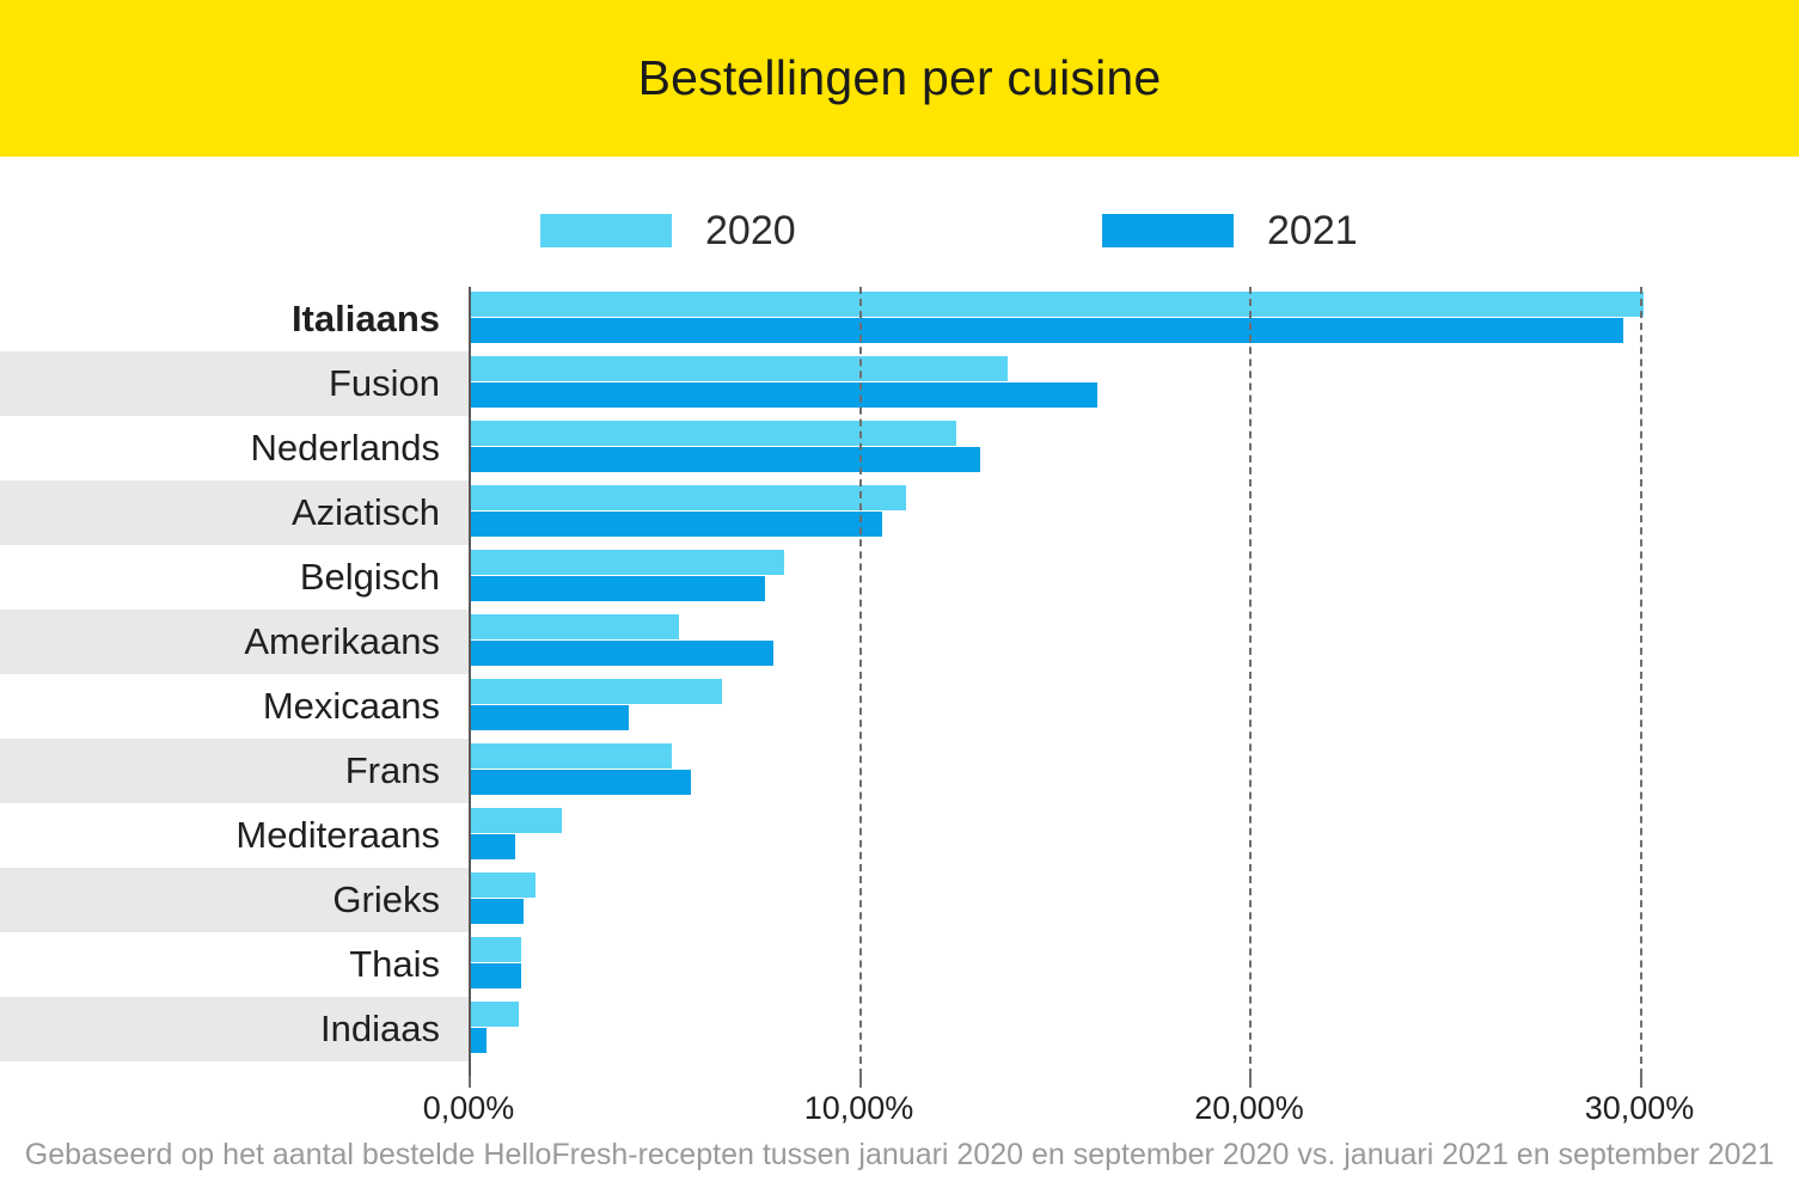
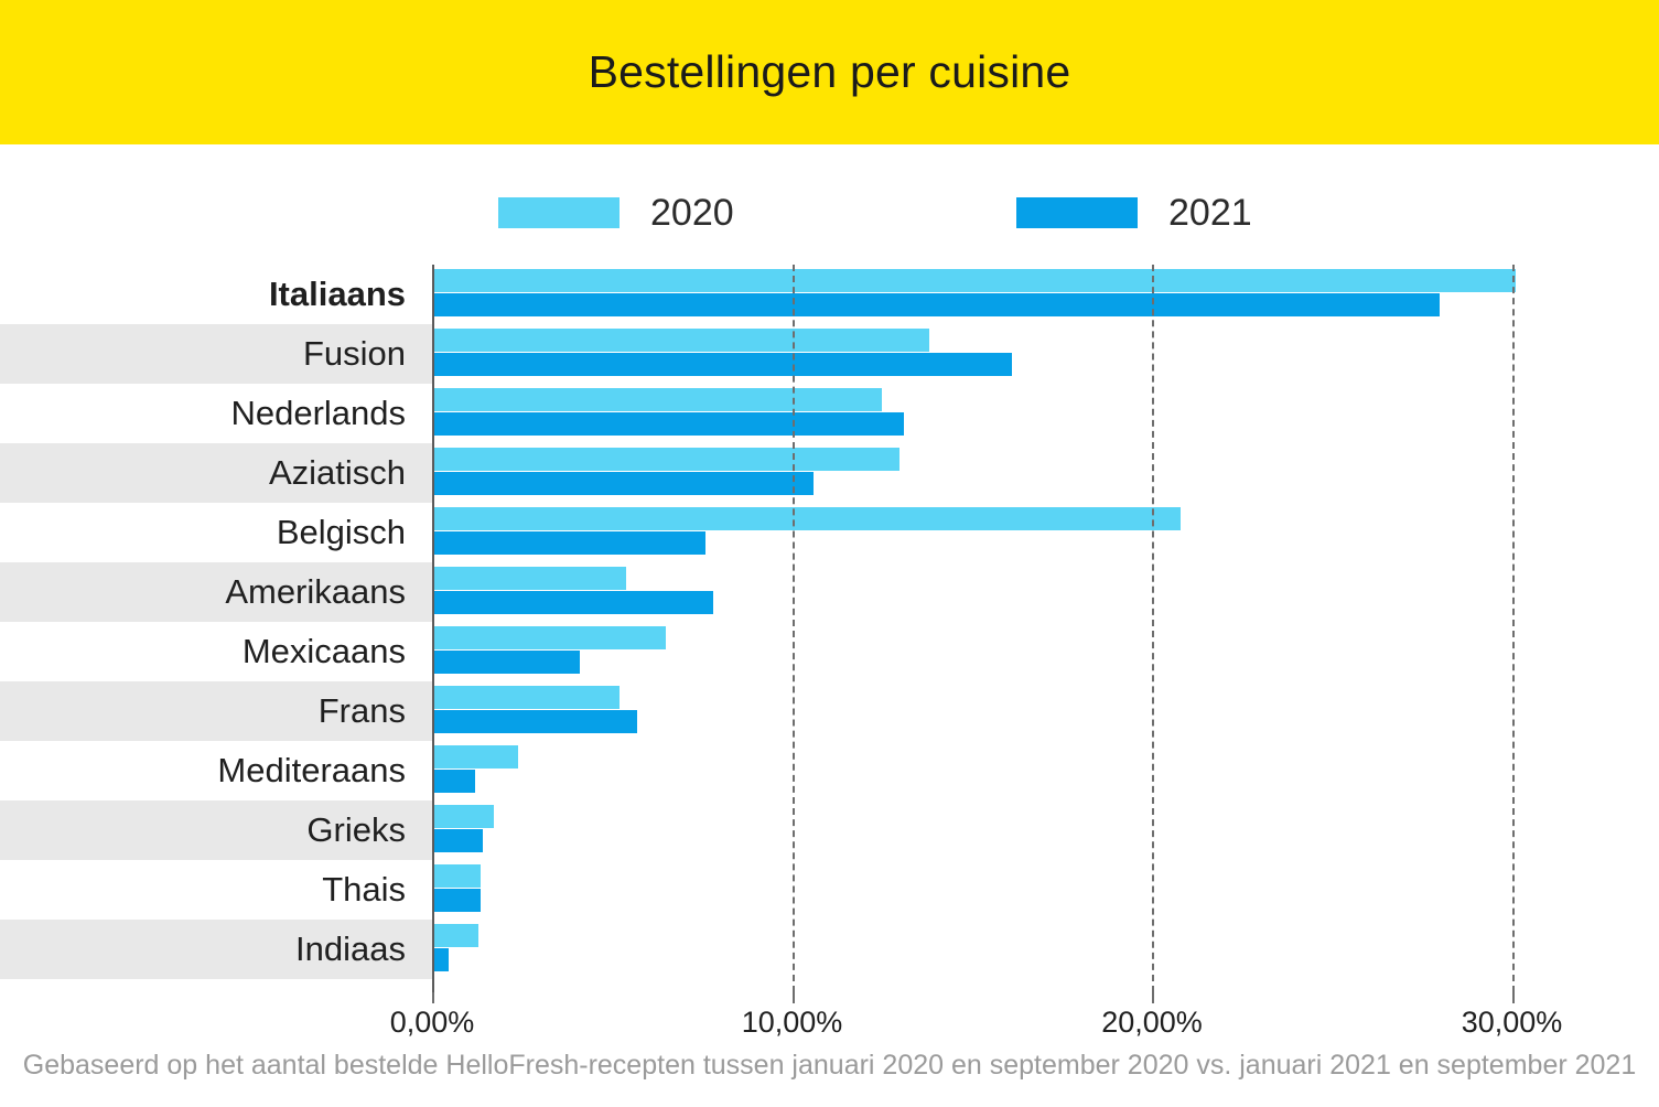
2021/Italiaans: 29,6% -> 28,0%
2020/Aziatisch: 11,2% -> 13,0%
2020/Belgisch: 8,1% -> 20,8%
